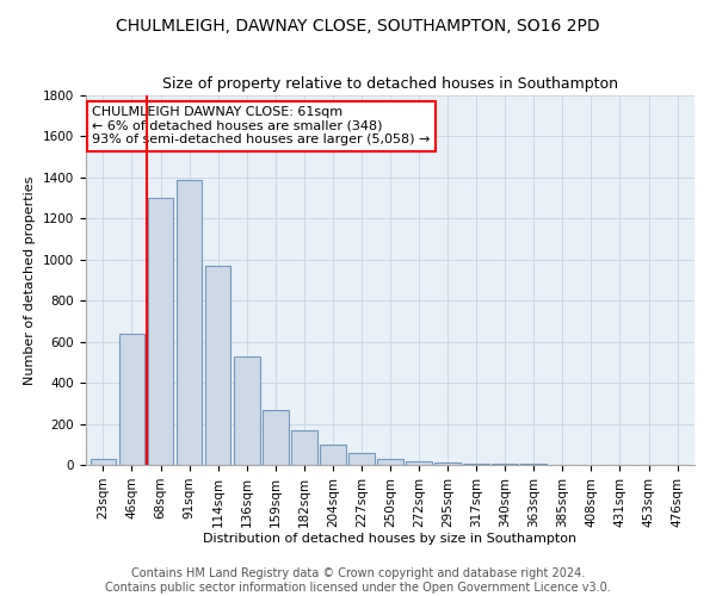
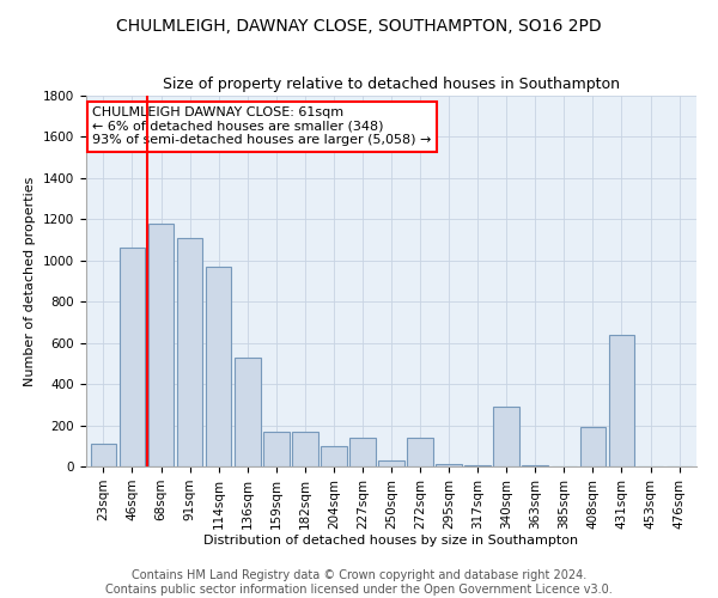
23sqm: 30 -> 110
46sqm: 640 -> 1060
68sqm: 1300 -> 1180
91sqm: 1390 -> 1110
159sqm: 270 -> 170
227sqm: 60 -> 140
272sqm: 20 -> 140
340sqm: 0 -> 290
408sqm: 0 -> 190
431sqm: 0 -> 640
